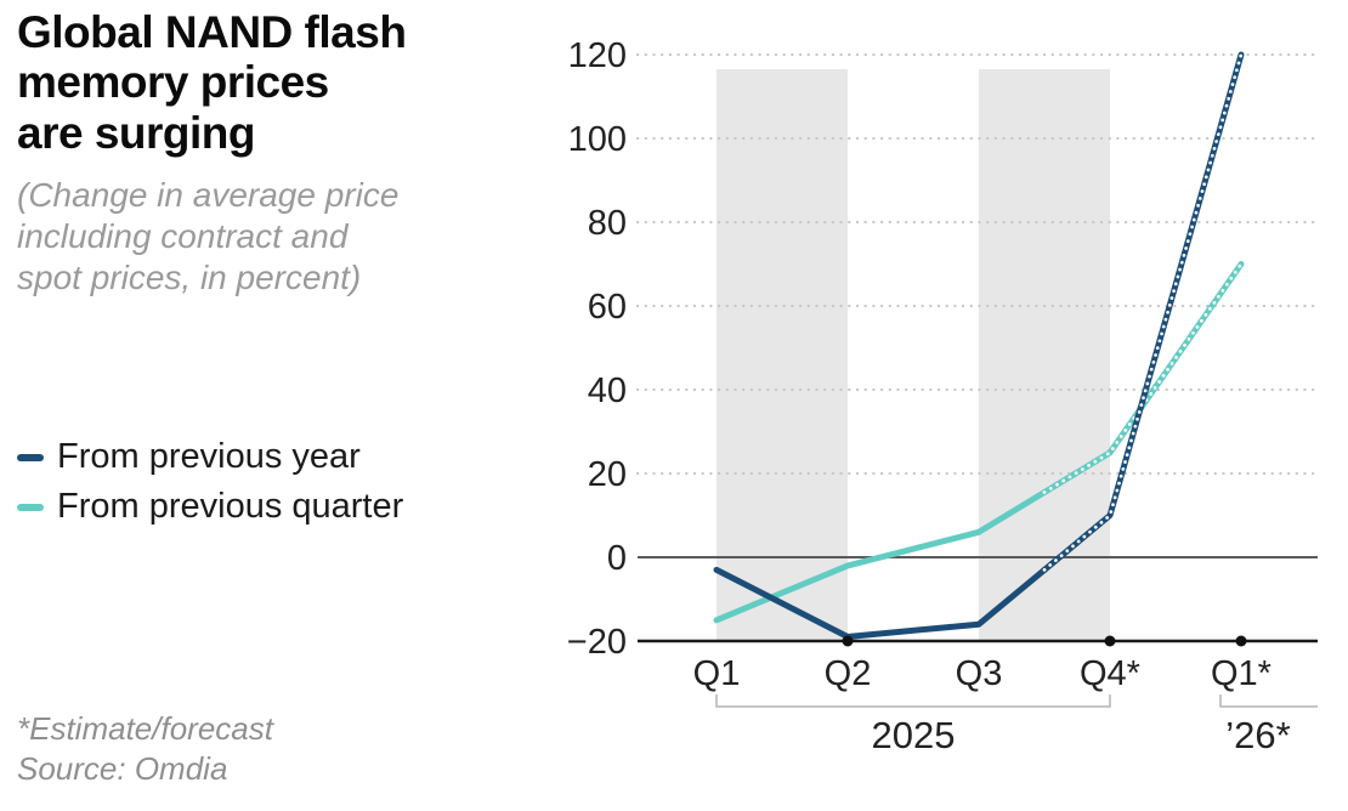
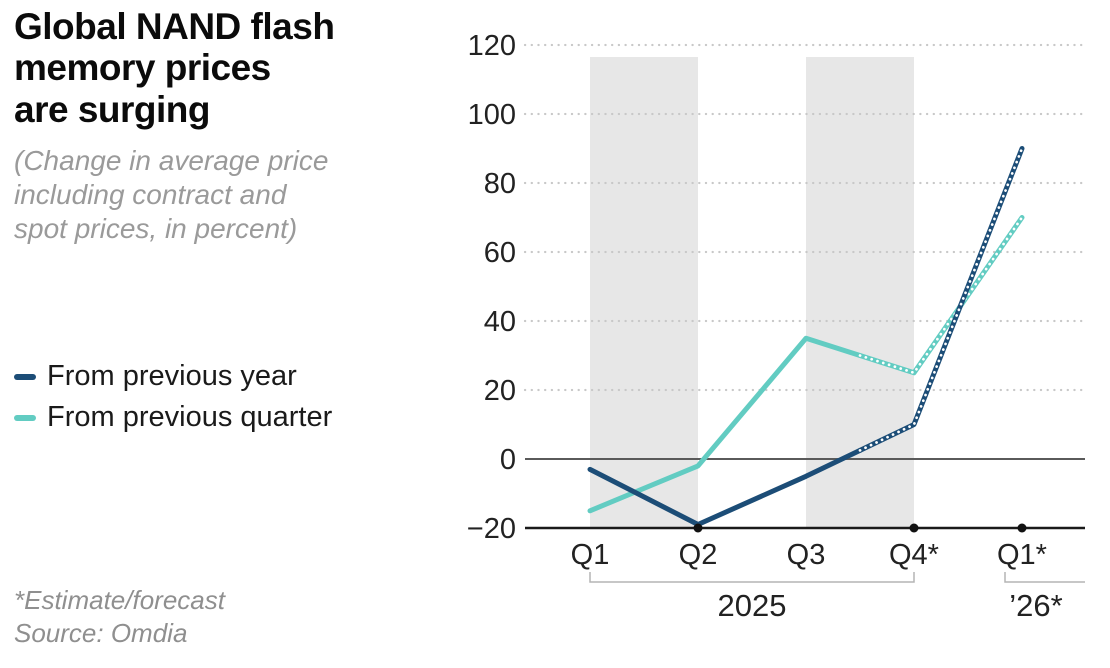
From previous year/Q3: -16 -> -5
From previous quarter/Q3: 6 -> 35
From previous year/Q1*: 120 -> 90
